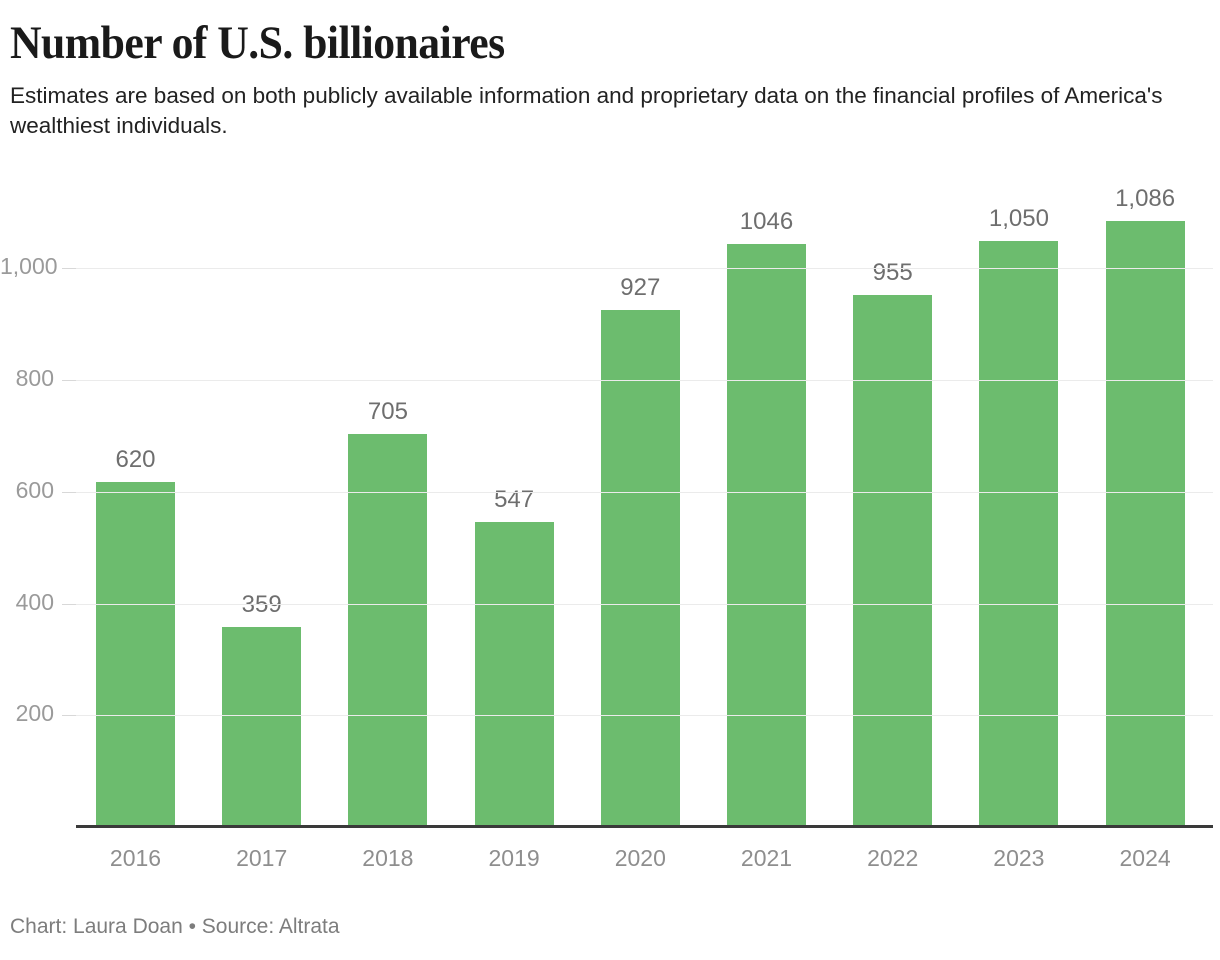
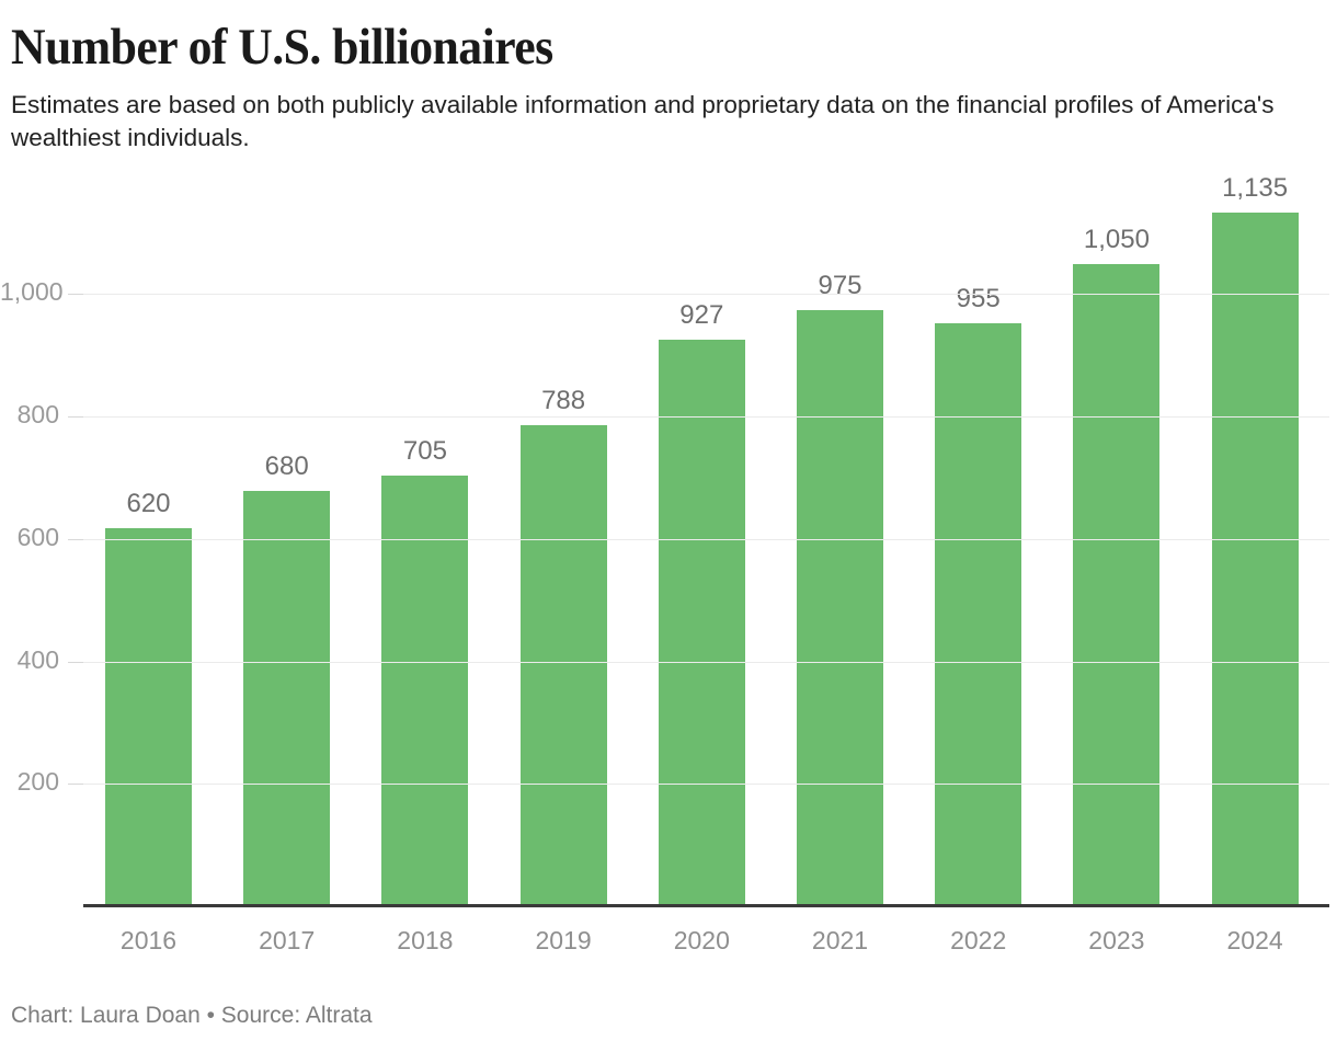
2017: 359 -> 680
2019: 547 -> 788
2021: 1046 -> 975
2024: 1,086 -> 1,135
